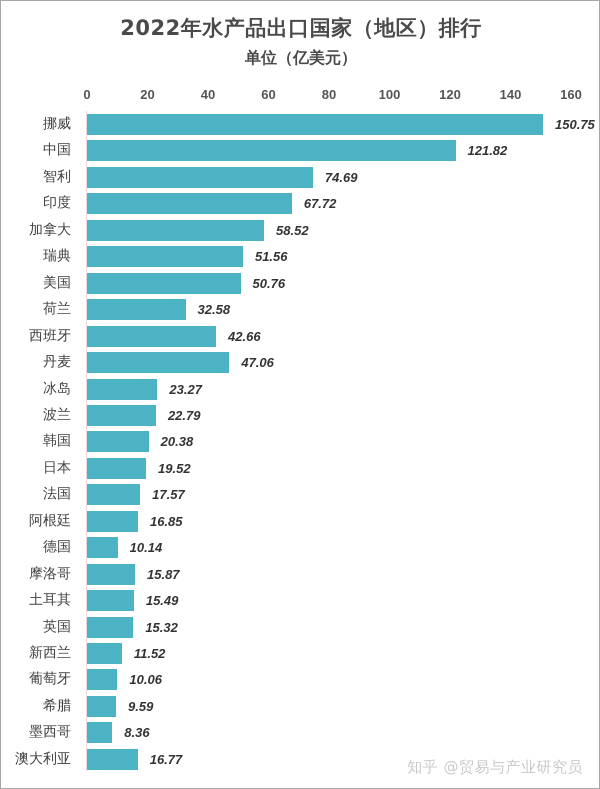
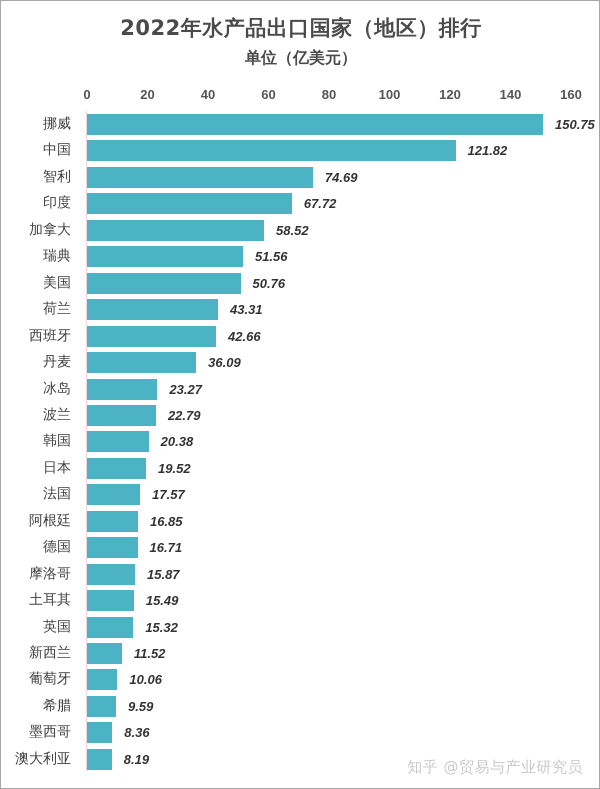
荷兰: 32.58 -> 43.31
丹麦: 47.06 -> 36.09
德国: 10.14 -> 16.71
澳大利亚: 16.77 -> 8.19
